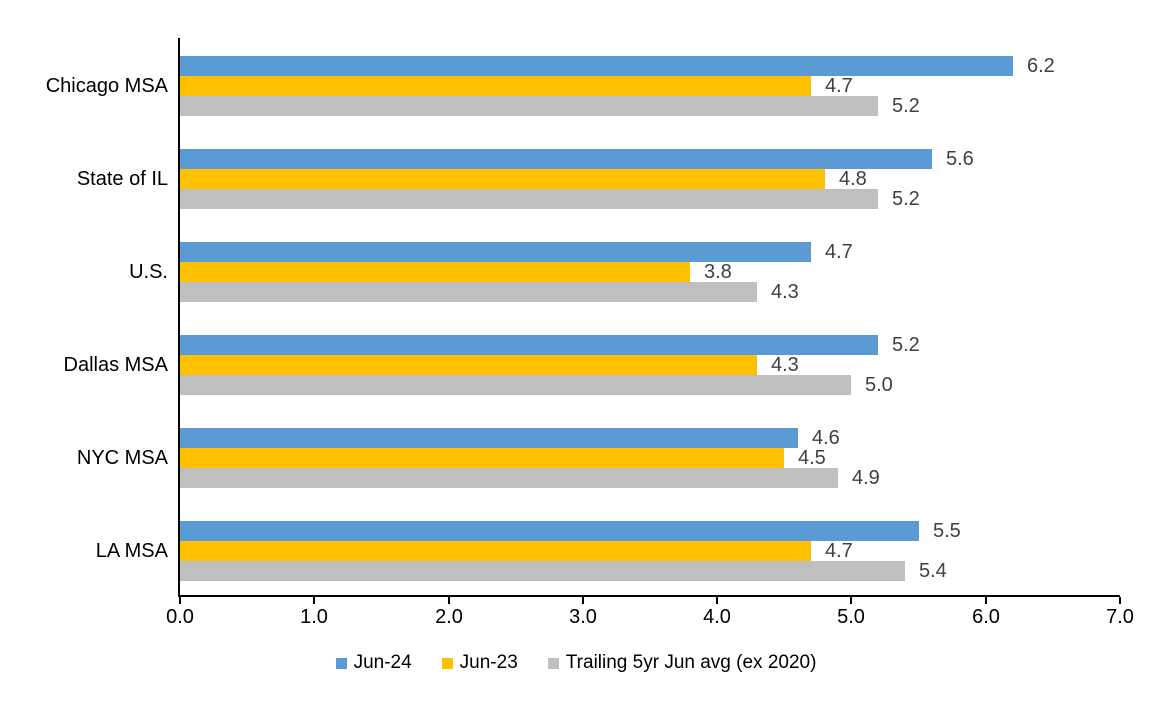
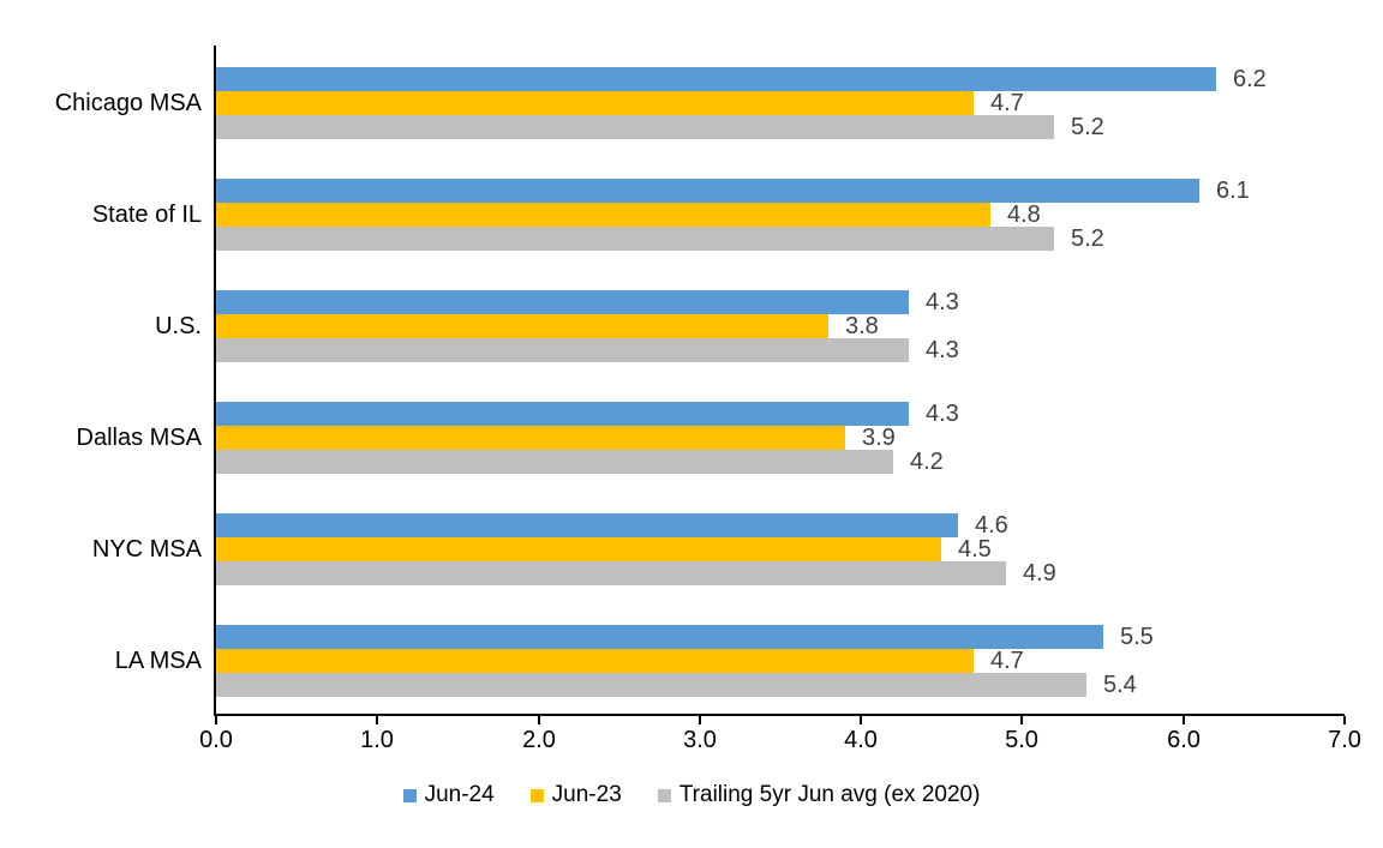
Jun-24/State of IL: 5.6 -> 6.1
Jun-24/U.S.: 4.7 -> 4.3
Jun-24/Dallas MSA: 5.2 -> 4.3
Jun-23/Dallas MSA: 4.3 -> 3.9
Trailing 5yr Jun avg (ex 2020)/Dallas MSA: 5.0 -> 4.2
